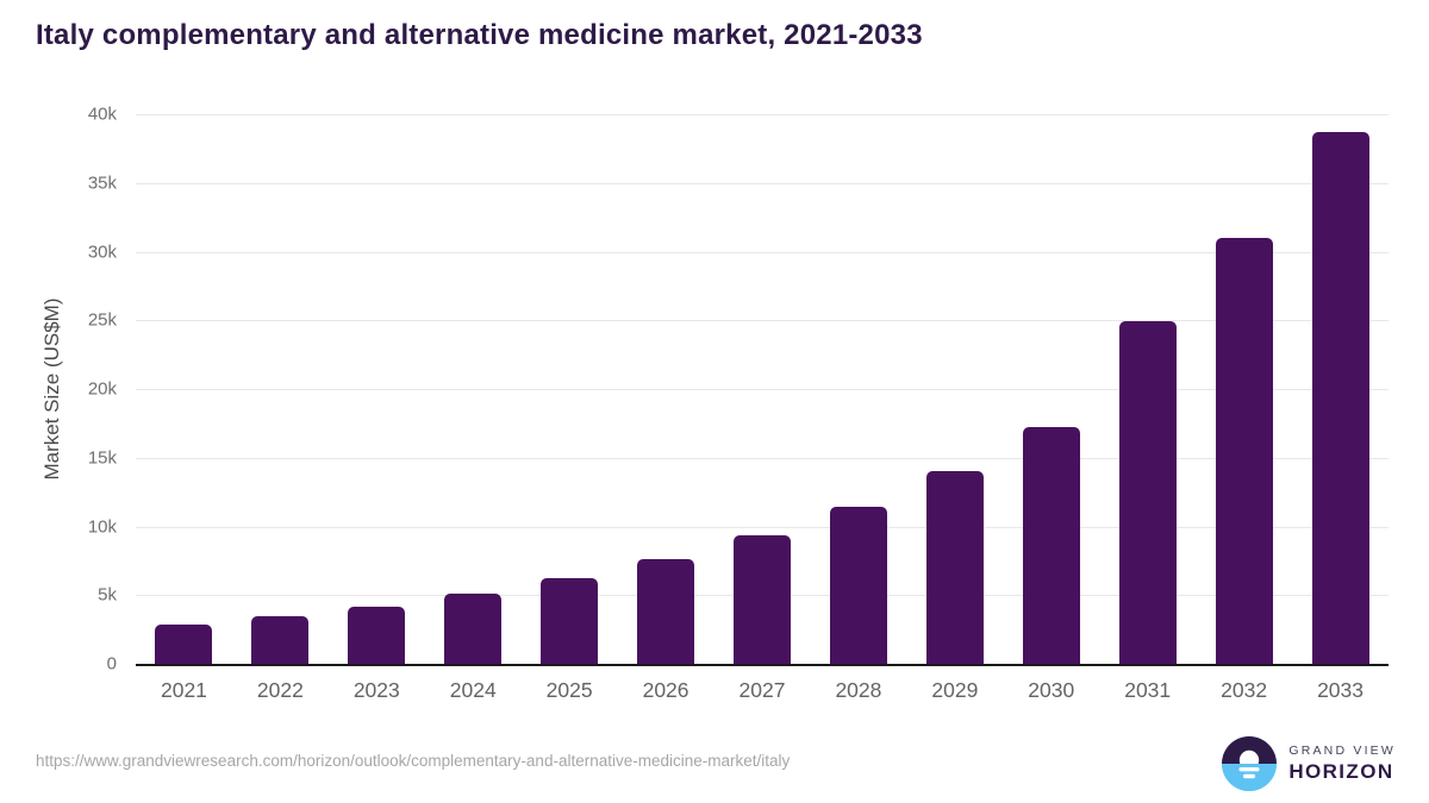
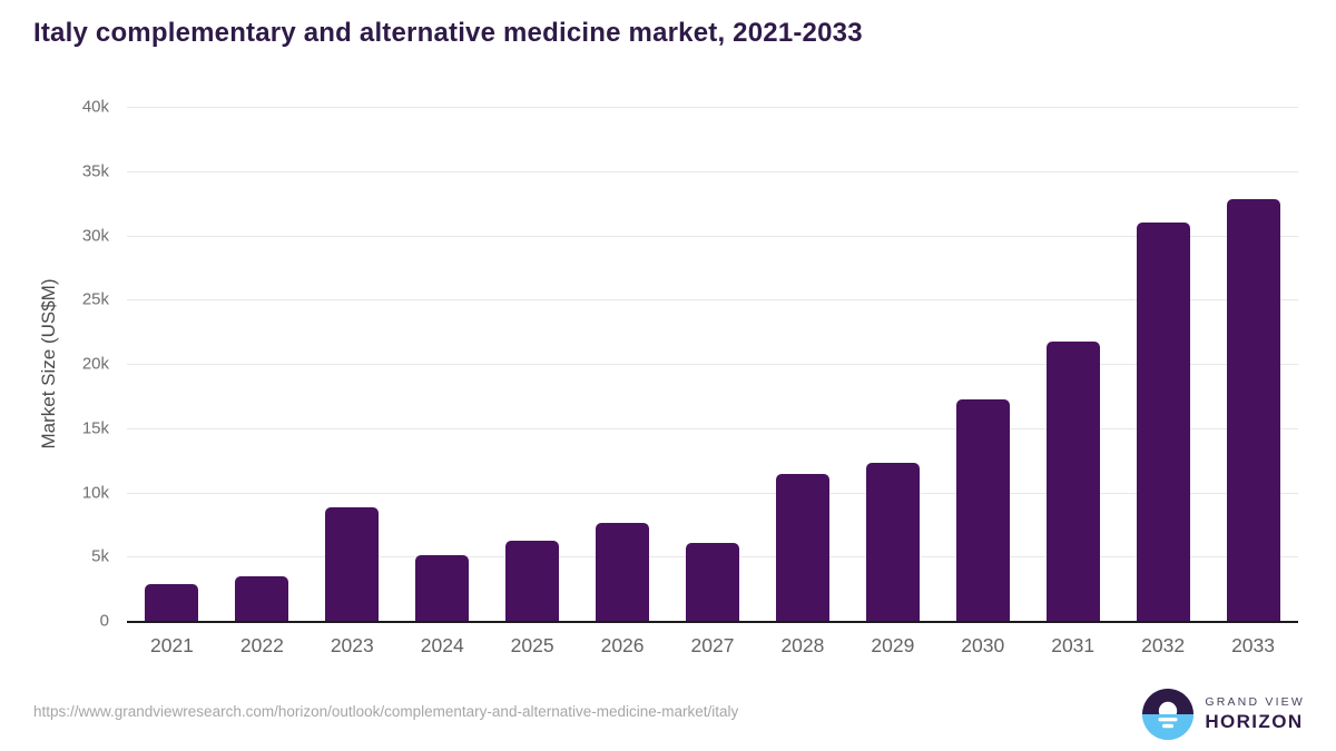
2023: 4.2k -> 8.8k
2027: 9.4k -> 6.1k
2029: 14.0k -> 12.3k
2031: 24.9k -> 21.7k
2033: 38.7k -> 32.8k
